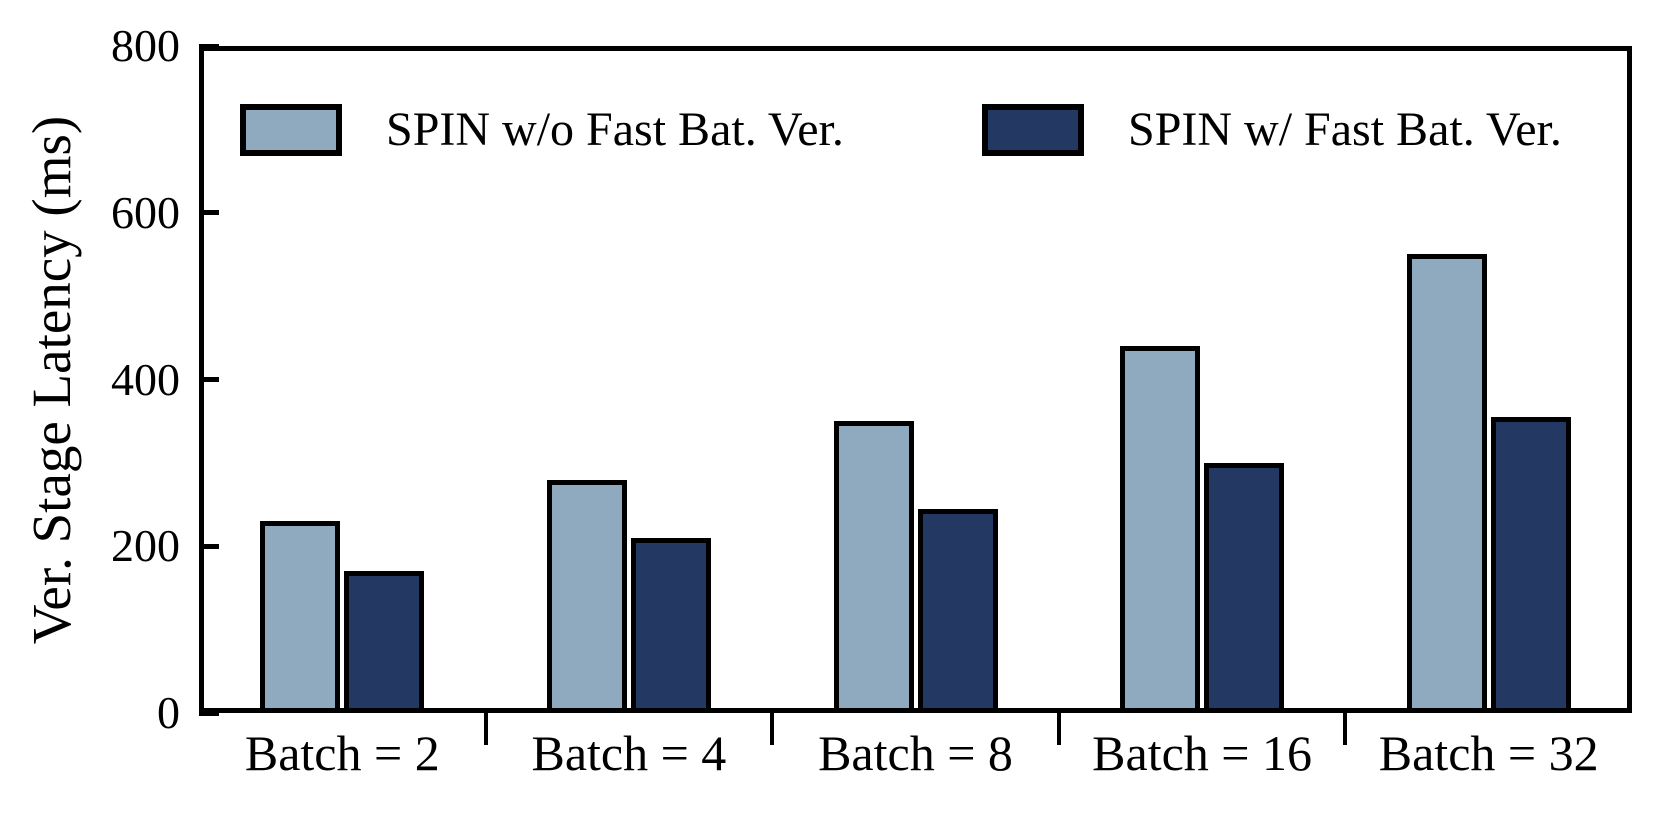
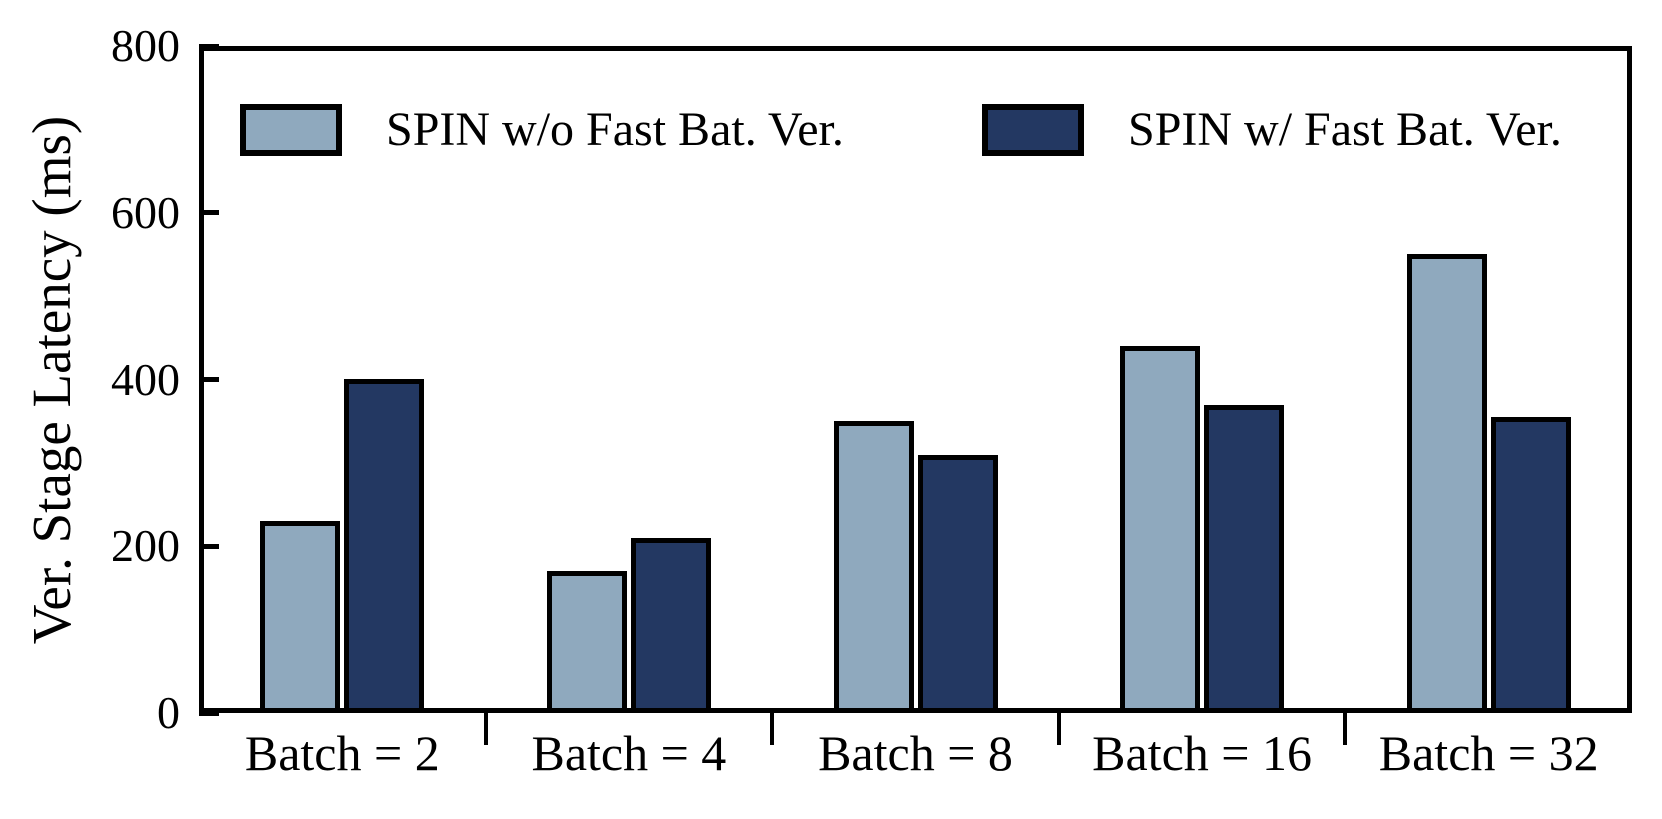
SPIN w/ Fast Bat. Ver./Batch = 2: 170 -> 400
SPIN w/o Fast Bat. Ver./Batch = 4: 280 -> 170
SPIN w/ Fast Bat. Ver./Batch = 8: 240 -> 310
SPIN w/ Fast Bat. Ver./Batch = 16: 300 -> 370
